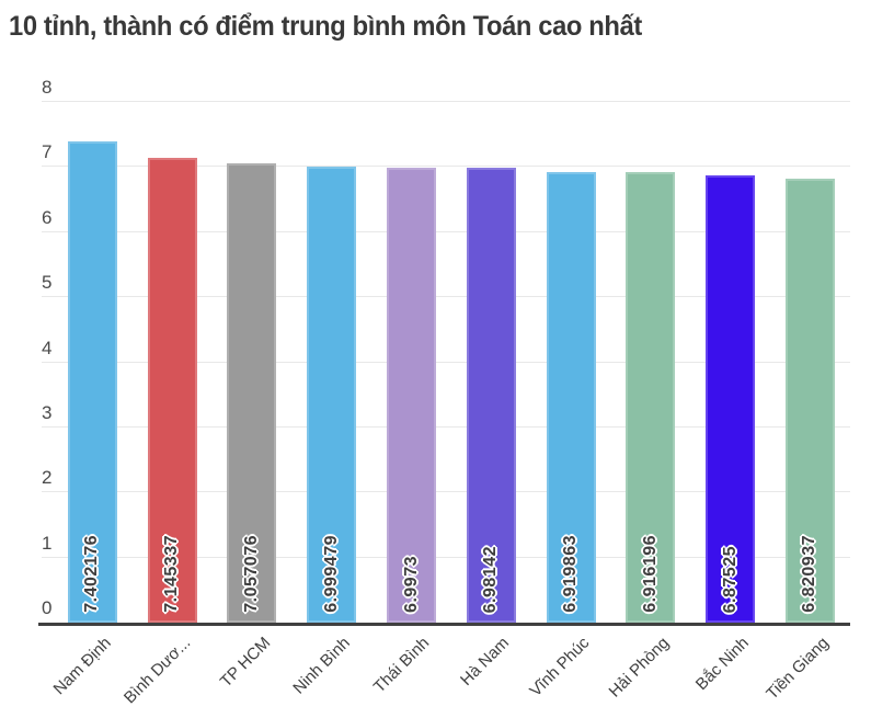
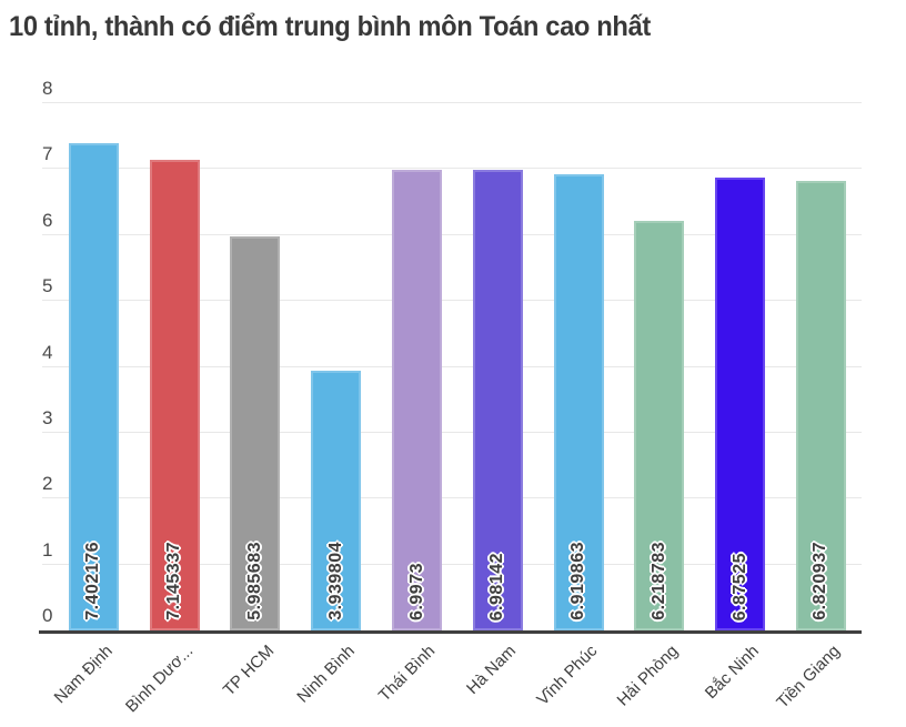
TP HCM: 7.057076 -> 5.985683
Ninh Bình: 6.999479 -> 3.939804
Hải Phòng: 6.916196 -> 6.218783
